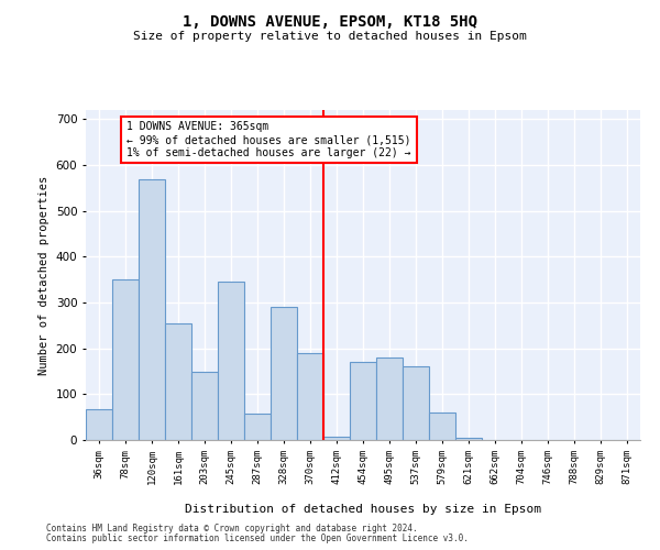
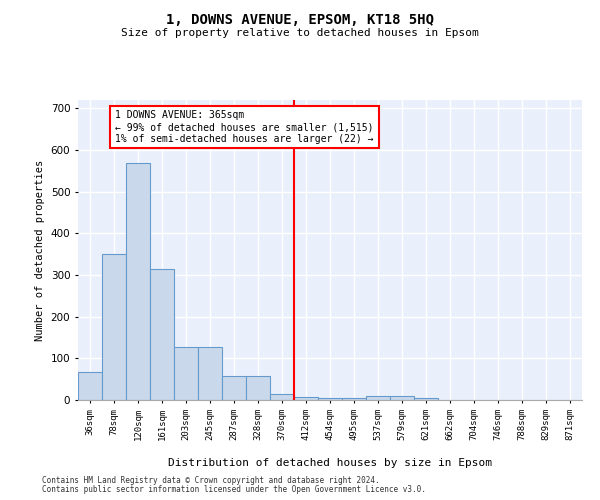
161sqm: 255 -> 314
203sqm: 150 -> 128
245sqm: 345 -> 128
328sqm: 290 -> 57
370sqm: 190 -> 15
454sqm: 170 -> 5
495sqm: 180 -> 5
537sqm: 160 -> 10
579sqm: 60 -> 10
